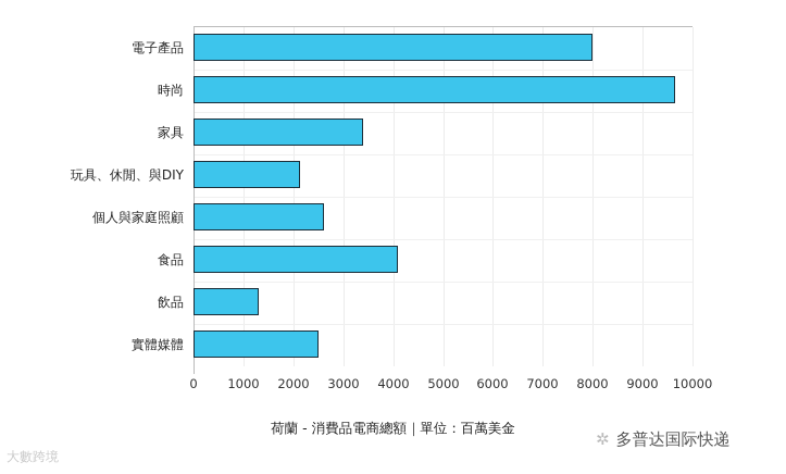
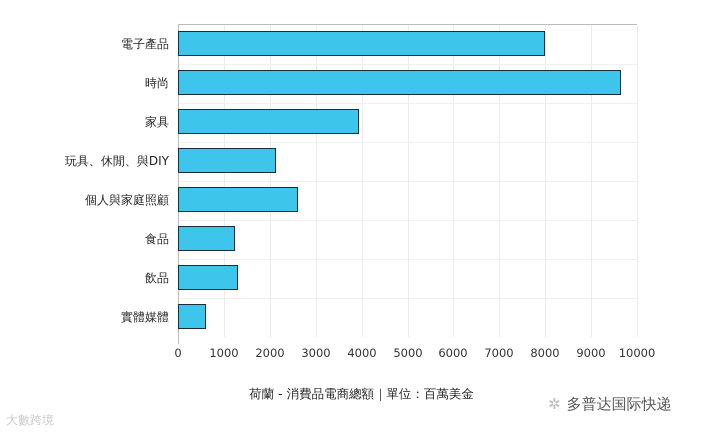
家具: 3400 -> 3900
食品: 4100 -> 1200
實體媒體: 2500 -> 600
